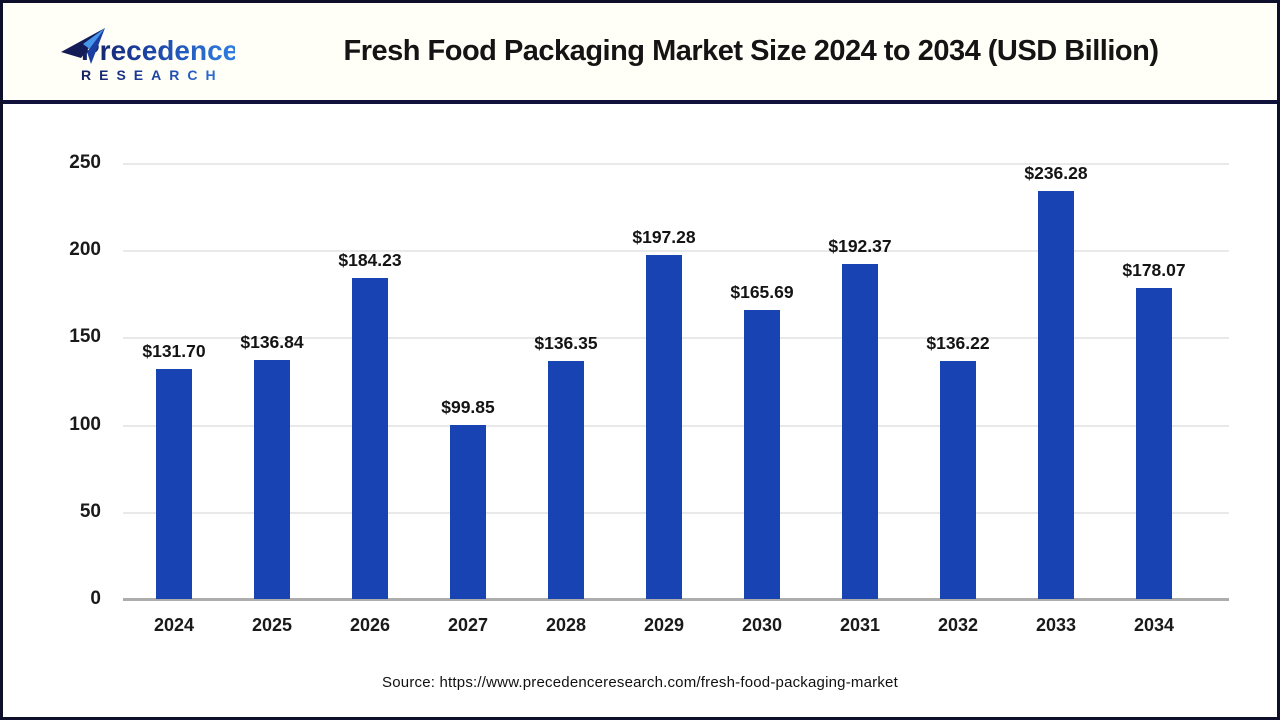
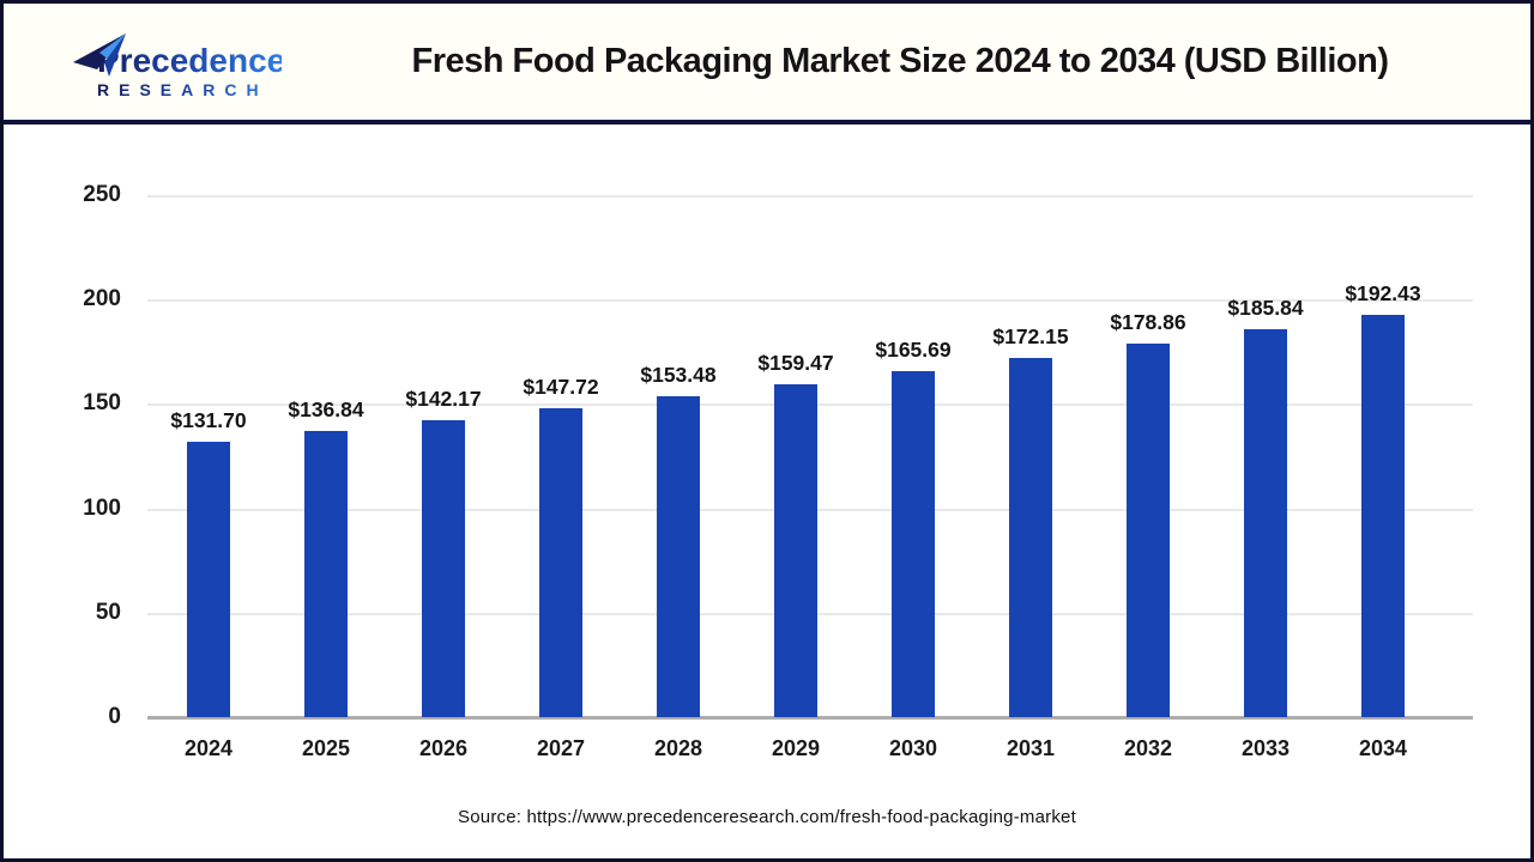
2026: $184.23 -> $142.17
2027: $99.85 -> $147.72
2028: $136.35 -> $153.48
2029: $197.28 -> $159.47
2031: $192.37 -> $172.15
2032: $136.22 -> $178.86
2033: $236.28 -> $185.84
2034: $178.07 -> $192.43
